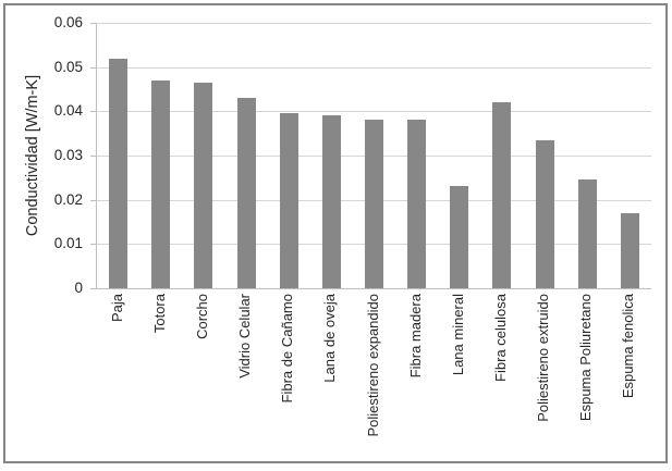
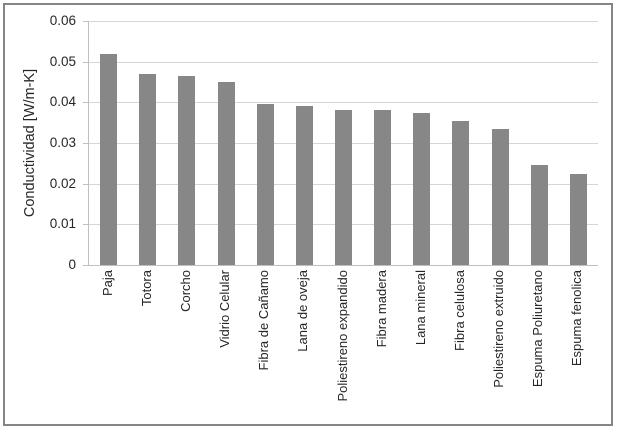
Vidrio Celular: 0.043 -> 0.045
Lana mineral: 0.023 -> 0.037
Fibra celulosa: 0.042 -> 0.035
Espuma fenolica: 0.017 -> 0.022
